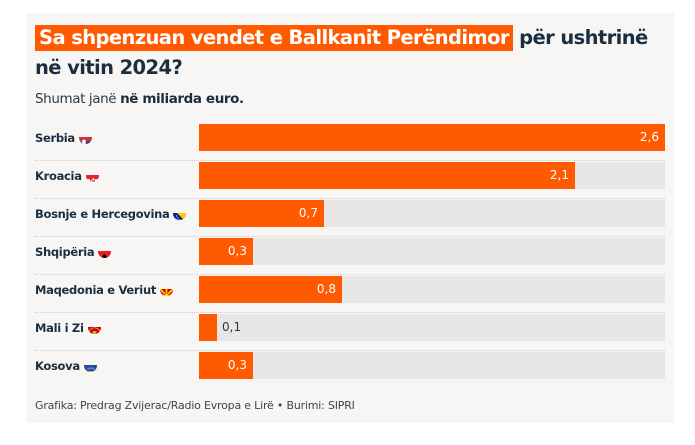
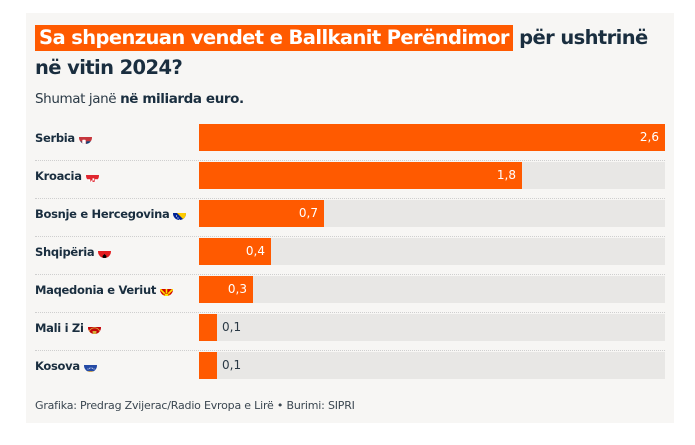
Kroacia: 2,1 -> 1,8
Shqipëria: 0,3 -> 0,4
Maqedonia e Veriut: 0,8 -> 0,3
Kosova: 0,3 -> 0,1
